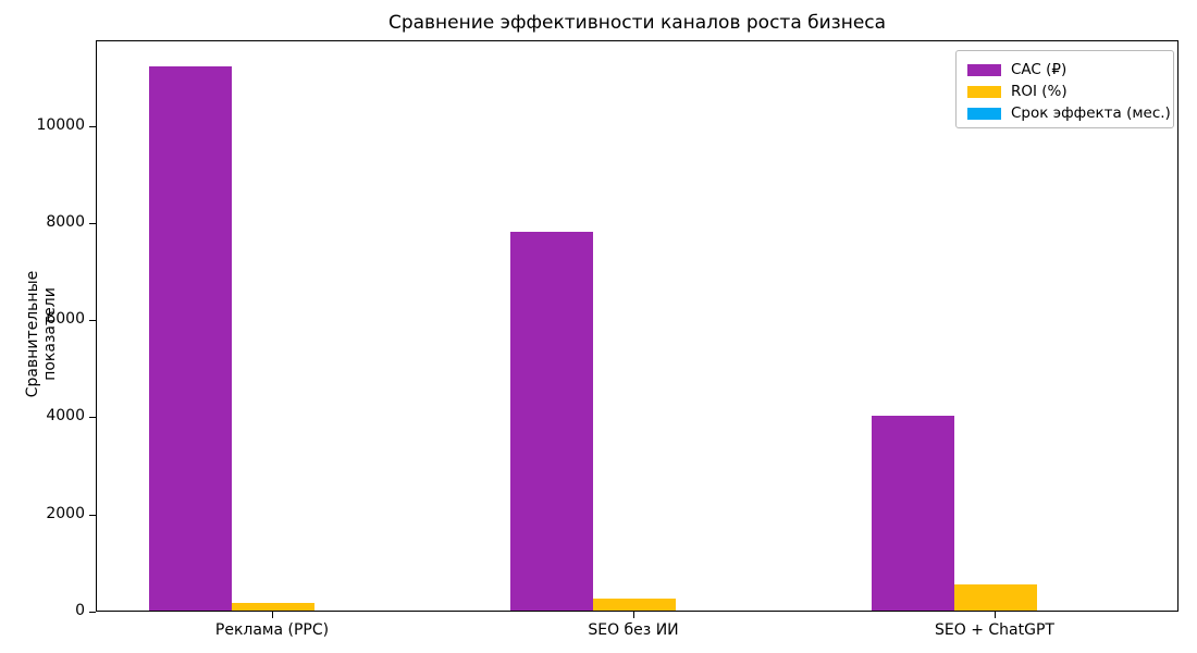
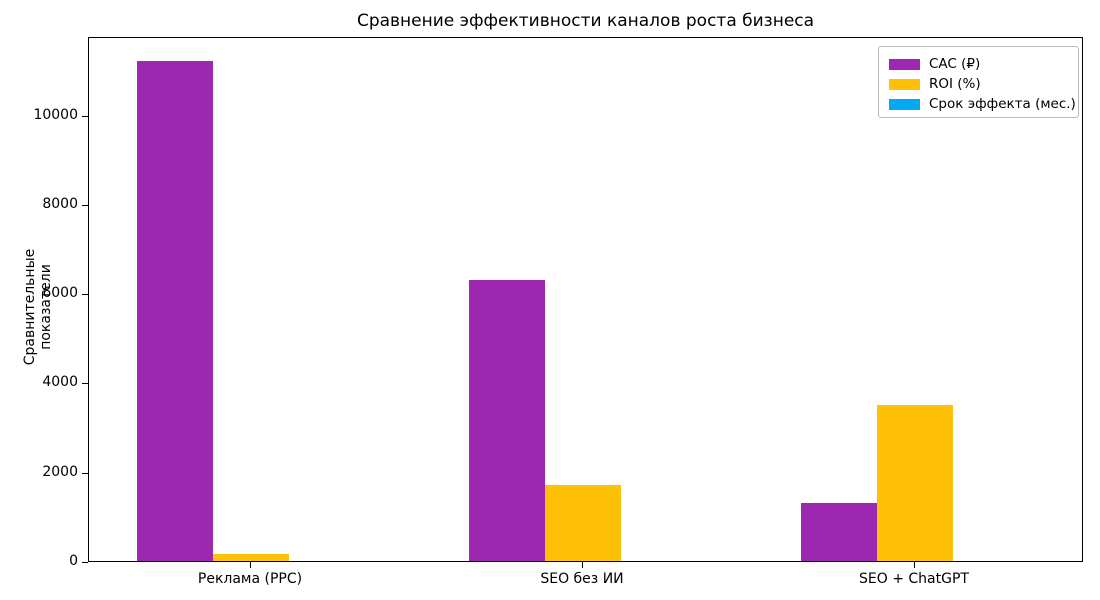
CAC (₽)/SEO без ИИ: 7800 -> 6300
ROI (%)/SEO без ИИ: 200 -> 1700
CAC (₽)/SEO + ChatGPT: 4000 -> 1300
ROI (%)/SEO + ChatGPT: 500 -> 3500
